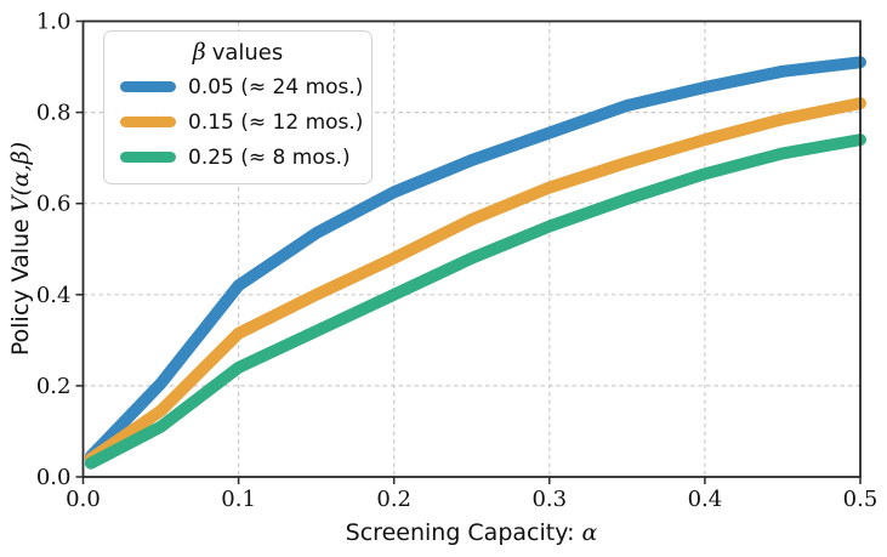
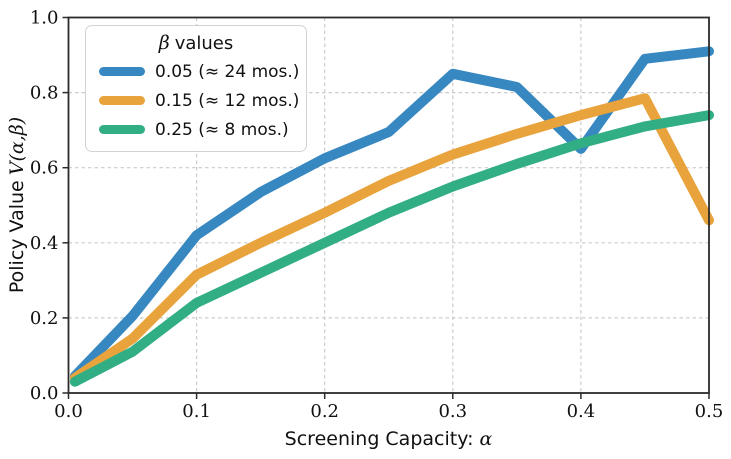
0.05 (≈ 24 mos.)/0.3: 0.76 -> 0.85
0.05 (≈ 24 mos.)/0.4: 0.85 -> 0.65
0.15 (≈ 12 mos.)/0.5: 0.82 -> 0.46
